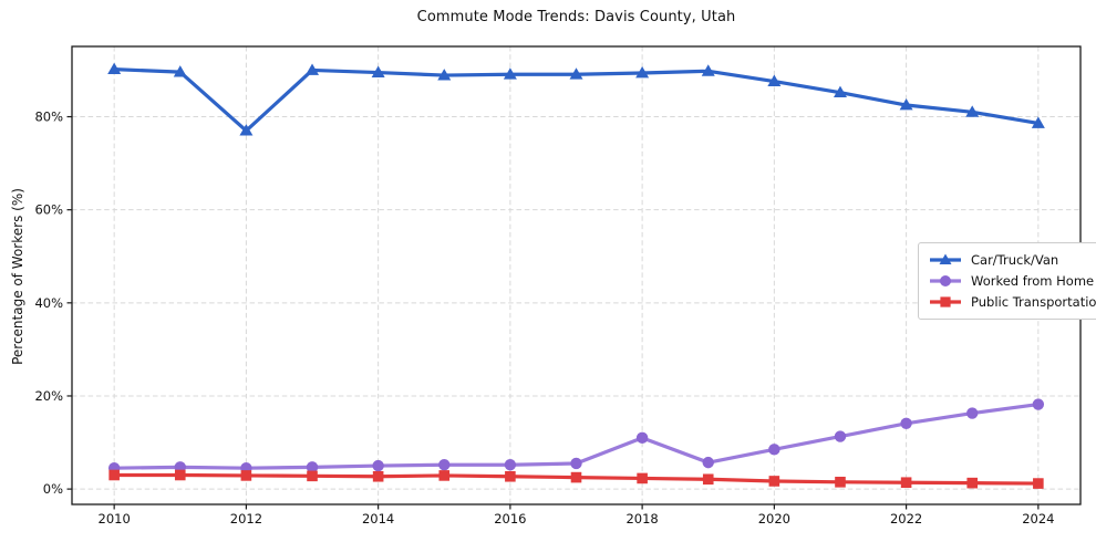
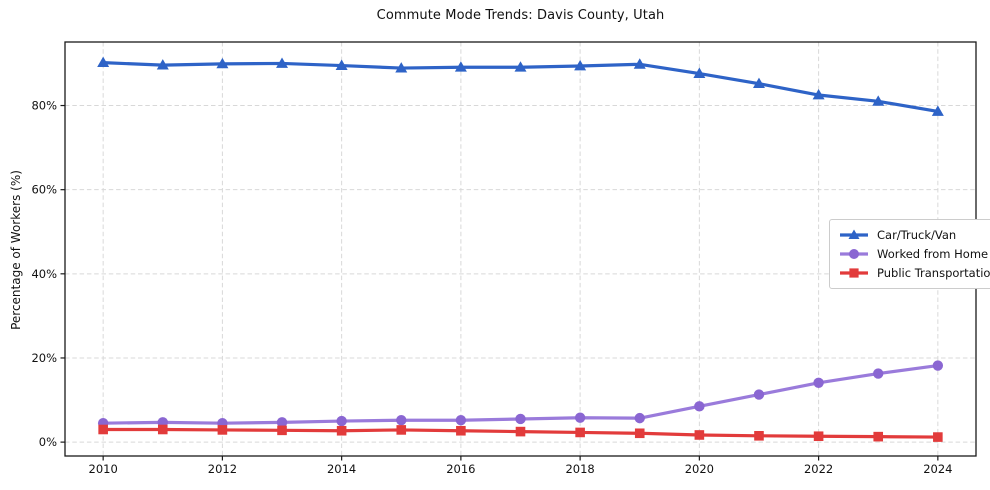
Car/Truck/Van/2012: 77% -> 90%
Worked from Home/2018: 11% -> 6%
